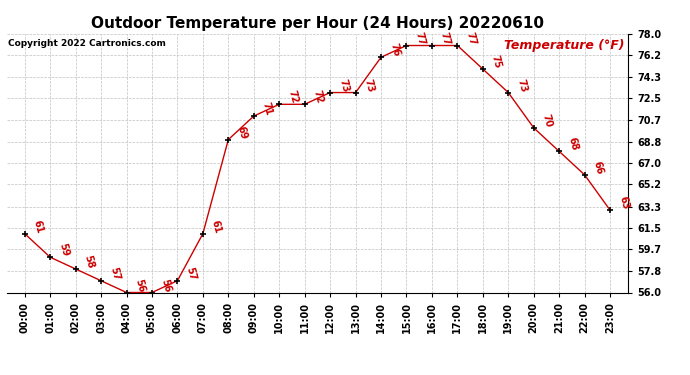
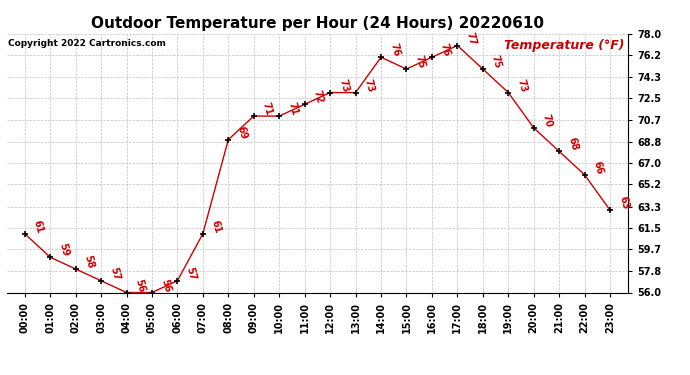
10:00: 72 -> 71
15:00: 77 -> 75
16:00: 77 -> 76
